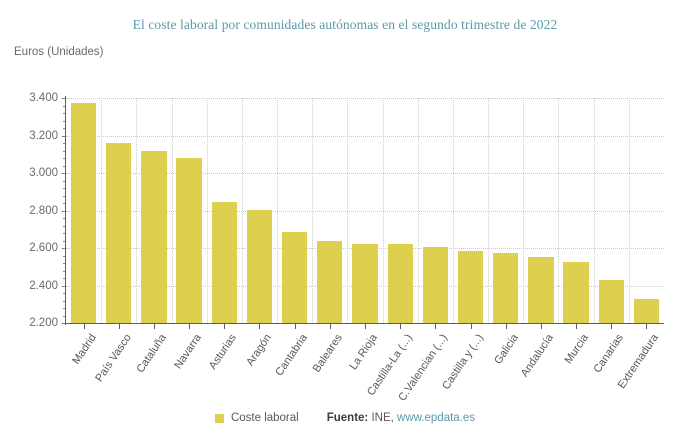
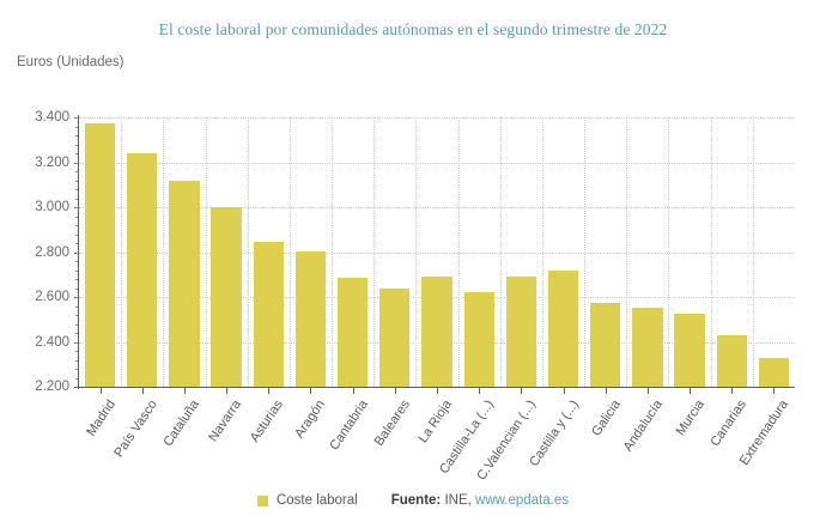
País Vasco: 3160 -> 3240
Navarra: 3080 -> 3000
La Rioja: 2620 -> 2690
C.Valencian (...): 2610 -> 2690
Castilla y (...): 2590 -> 2720
